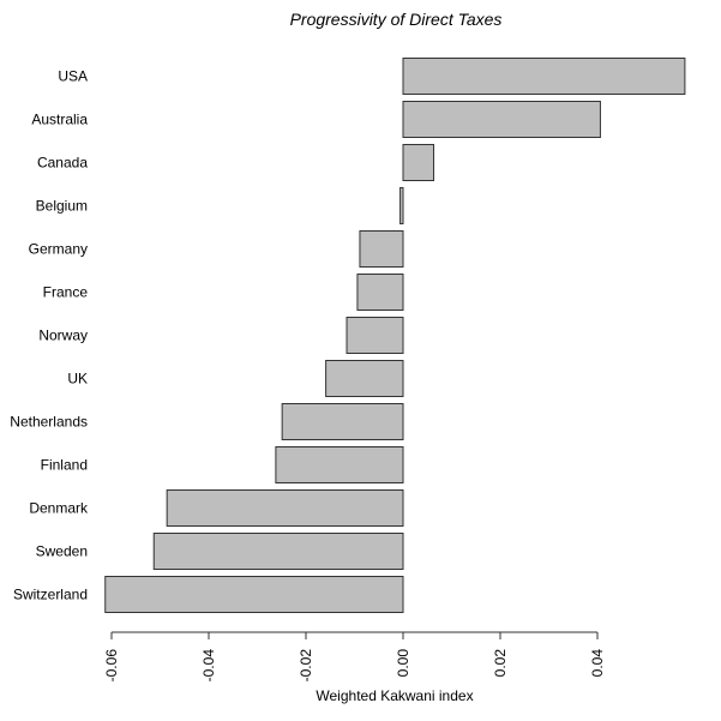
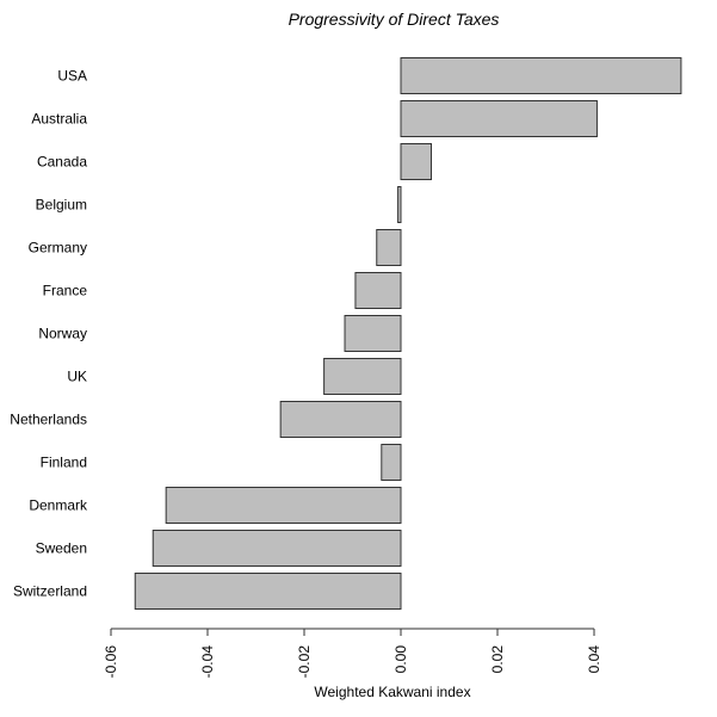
Germany: -0.009 -> -0.005
Finland: -0.026 -> -0.004
Switzerland: -0.061 -> -0.055
